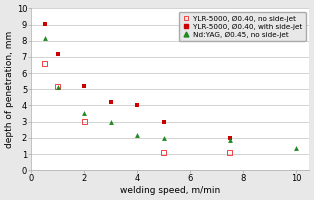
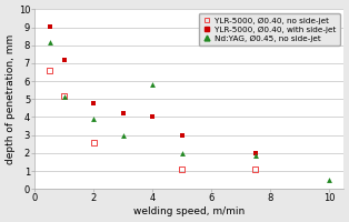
YLR-5000, Ø0.40, no side-jet/2: 3.0 -> 2.6
YLR-5000, Ø0.40, with side-jet/2: 5.2 -> 4.8
Nd:YAG, Ø0.45, no side-jet/2: 3.5 -> 3.9
Nd:YAG, Ø0.45, no side-jet/4: 2.2 -> 5.8
Nd:YAG, Ø0.45, no side-jet/10: 1.4 -> 0.5
